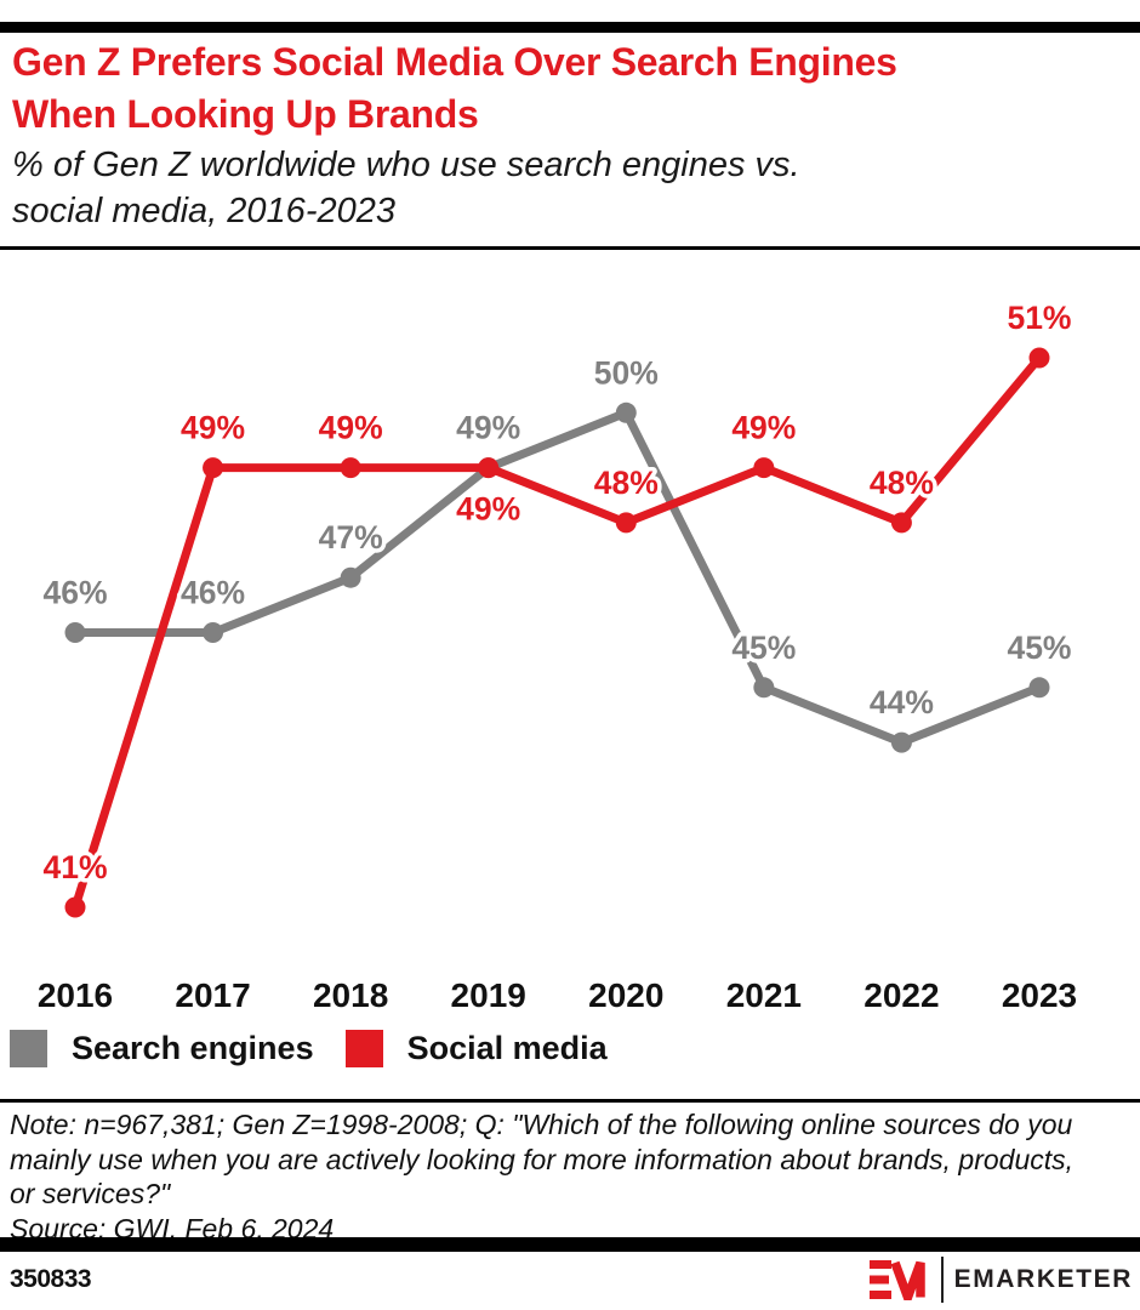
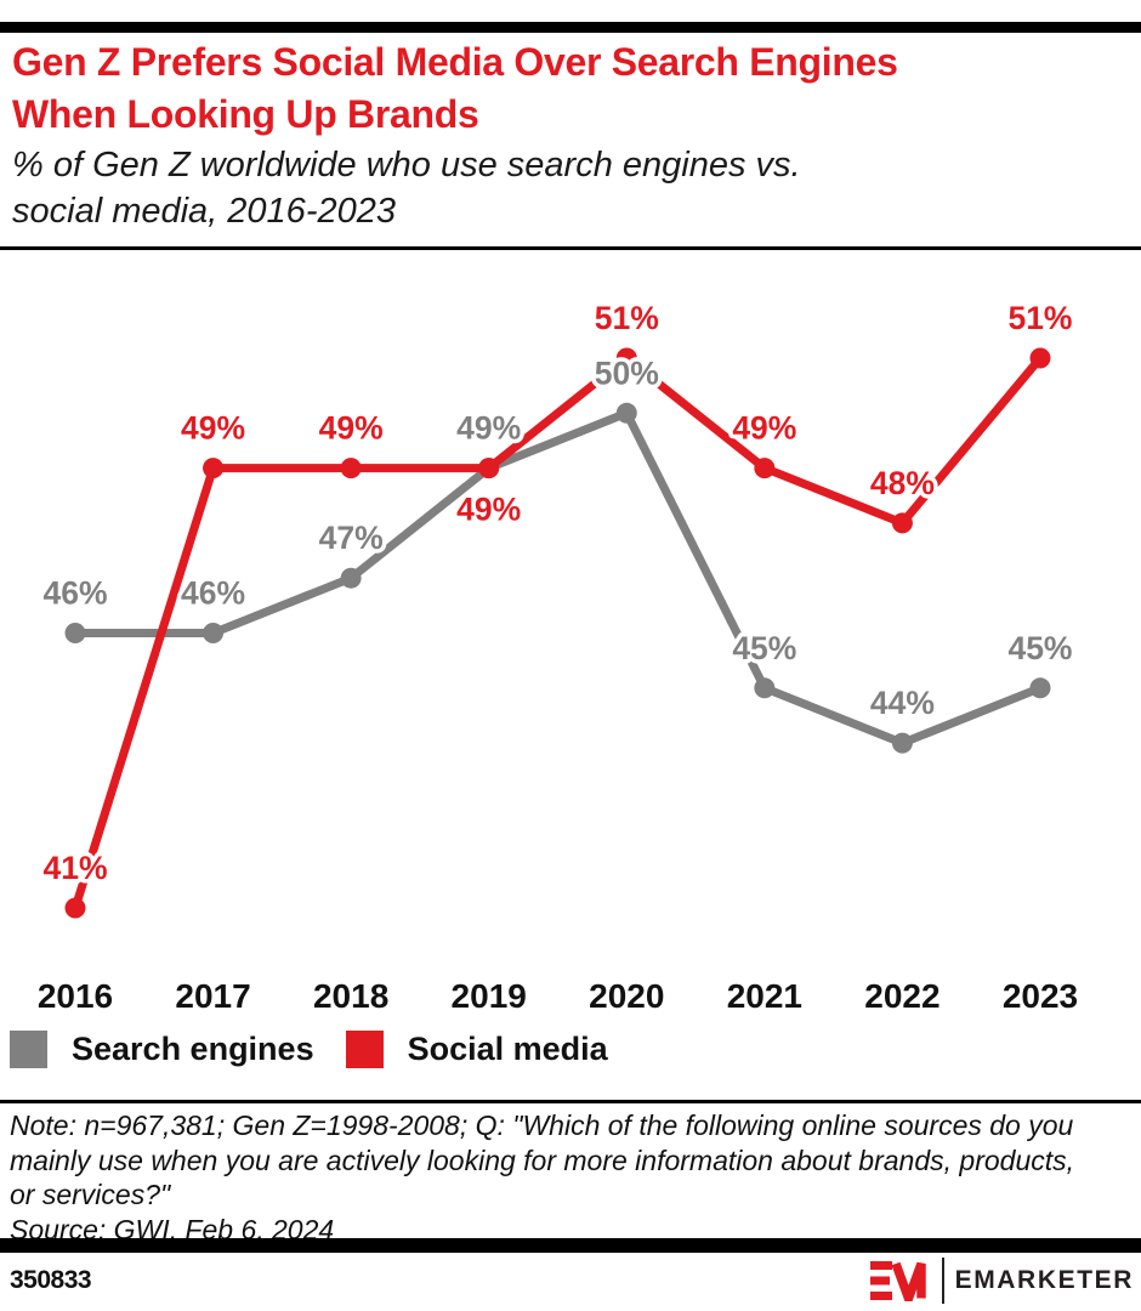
Social media/2020: 48% -> 51%
